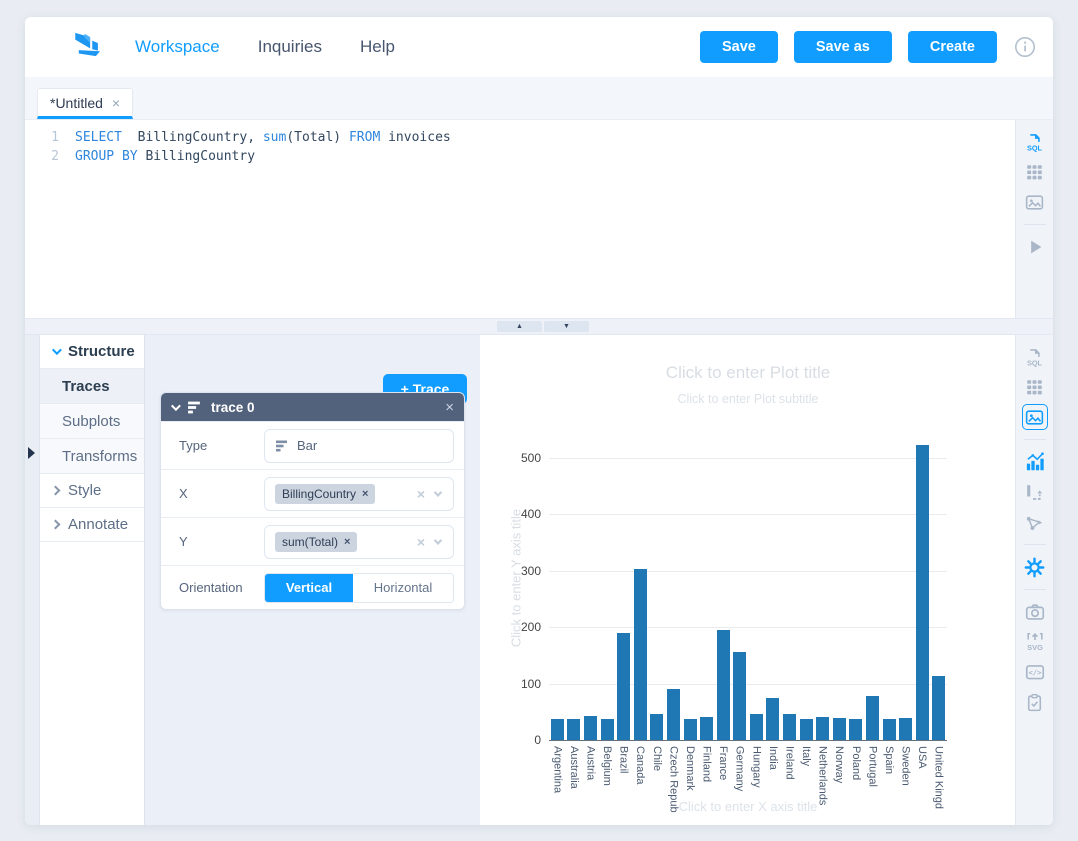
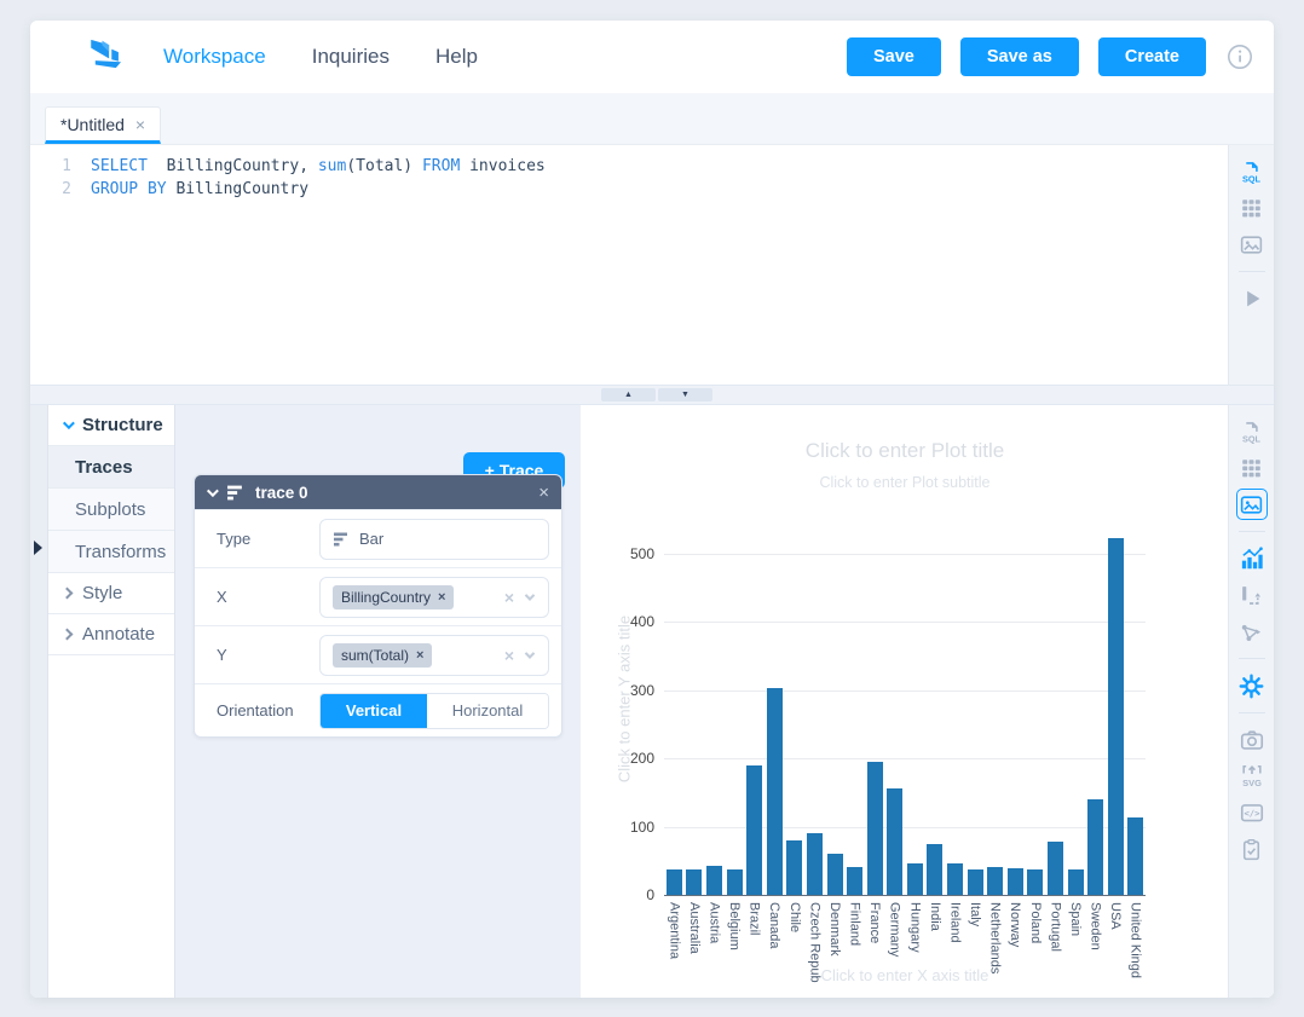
Chile: 50 -> 80
Denmark: 40 -> 60
Sweden: 40 -> 140
